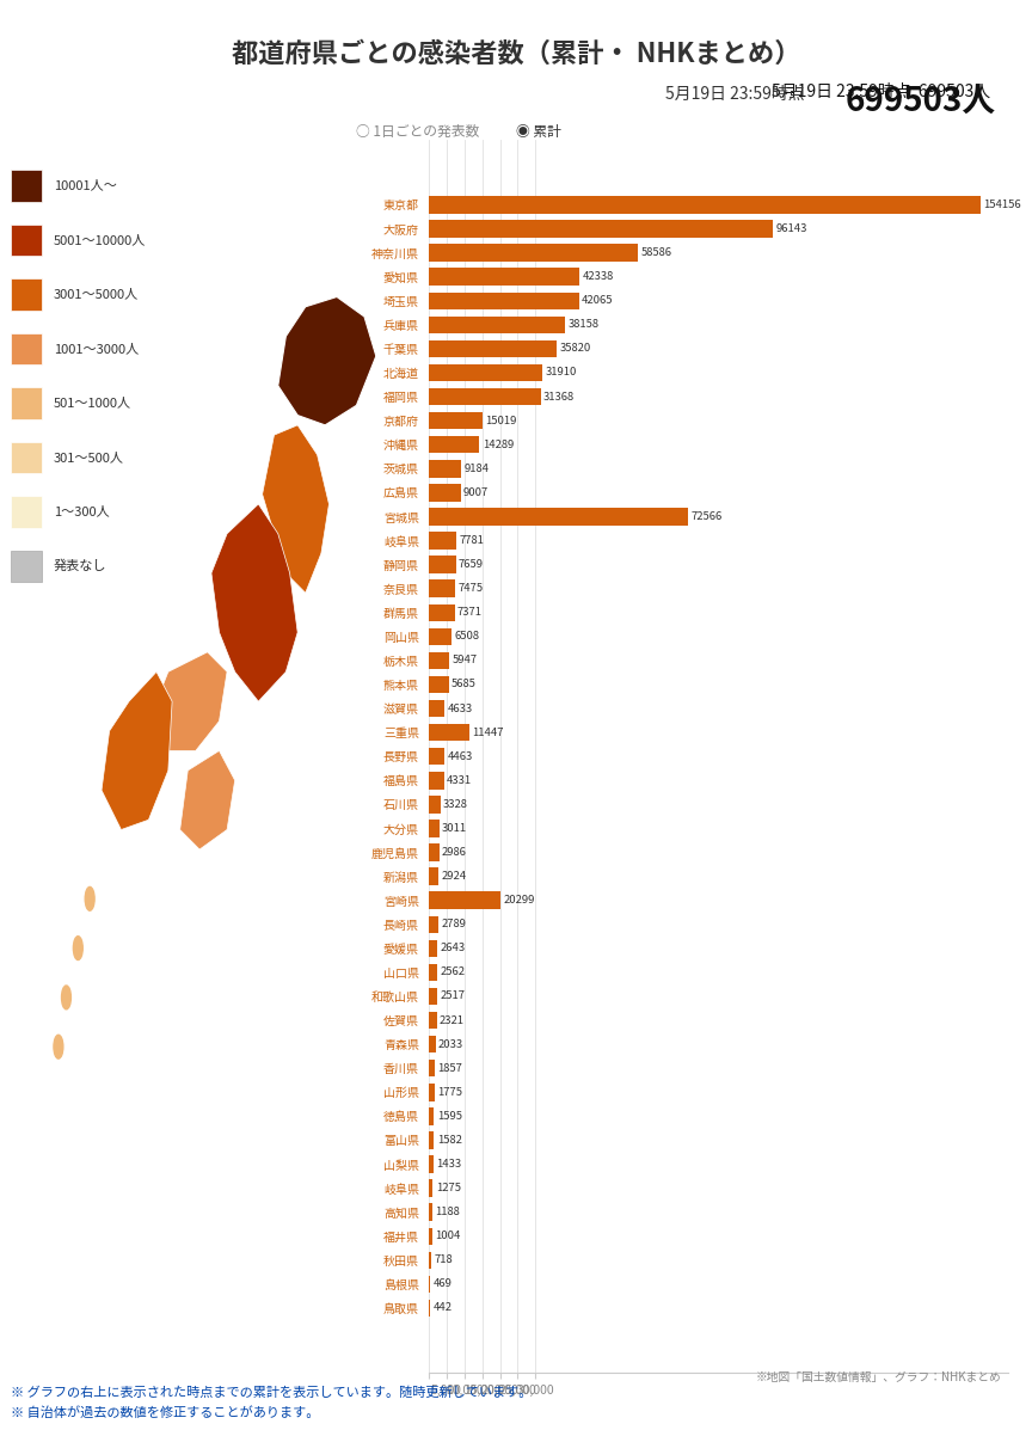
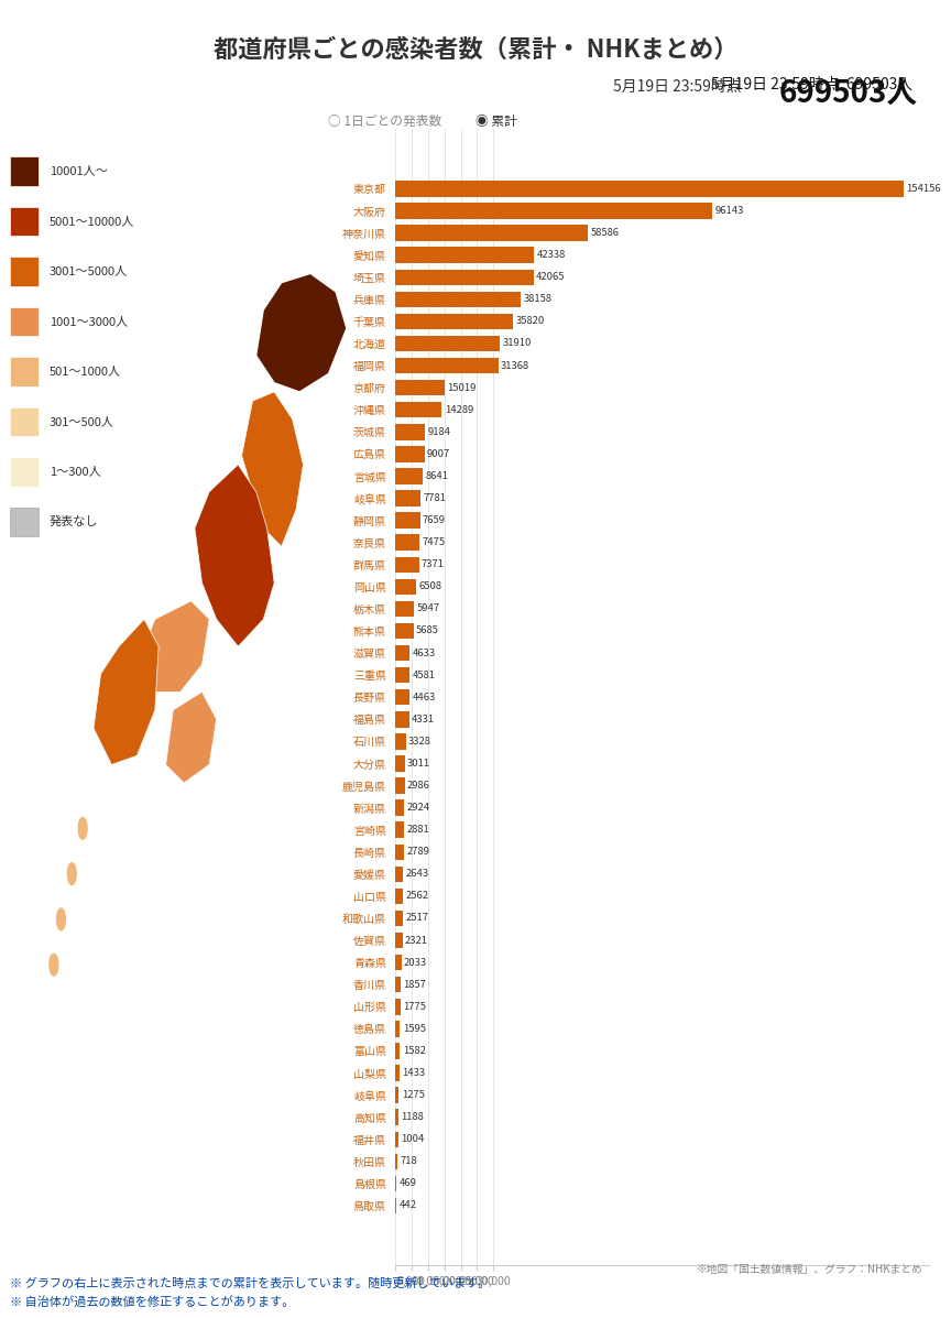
宮城県: 72566 -> 8641
三重県: 11447 -> 4581
宮崎県: 20299 -> 2881
